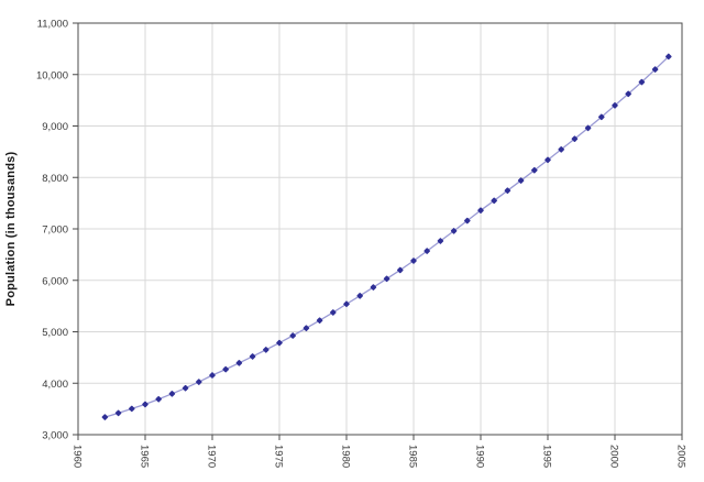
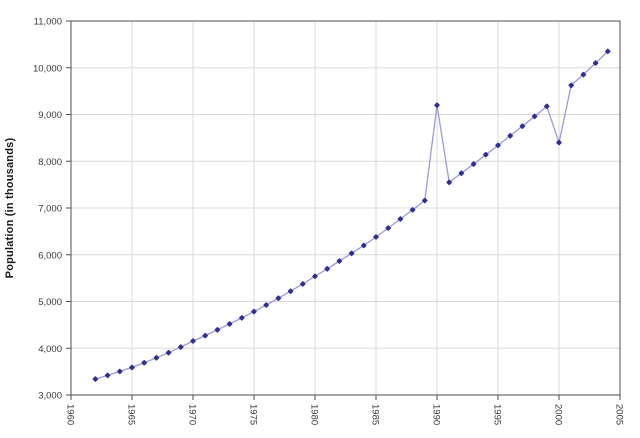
1990: 7400 -> 9200
2000: 9400 -> 8400
